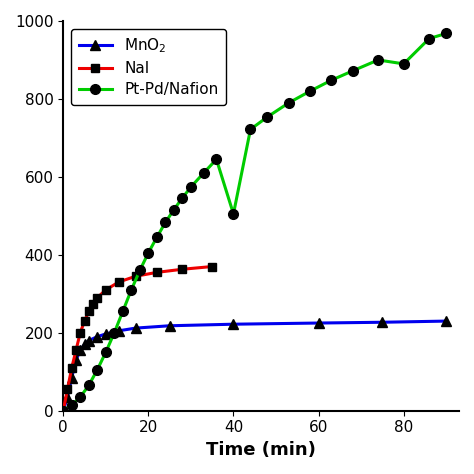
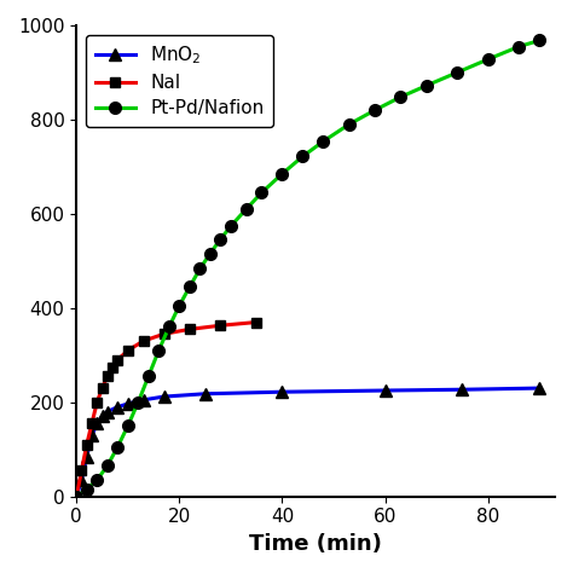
Pt-Pd/Nafion/40: 505 -> 685
Pt-Pd/Nafion/80: 890 -> 928
